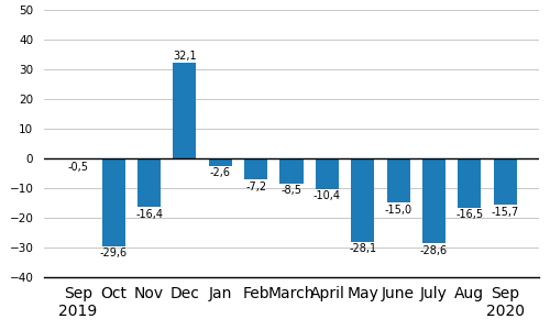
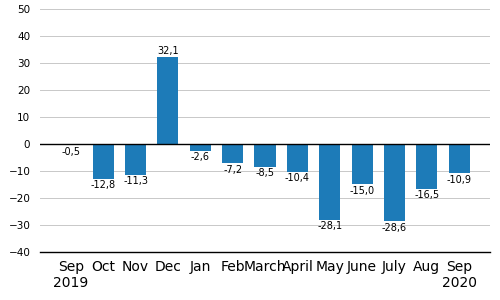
Oct: -29,6 -> -12,8
Nov: -16,4 -> -11,3
Sep 2020: -15,7 -> -10,9
